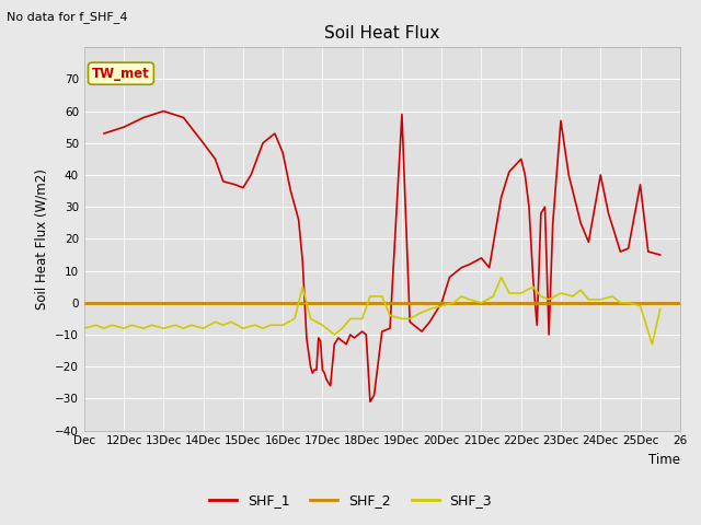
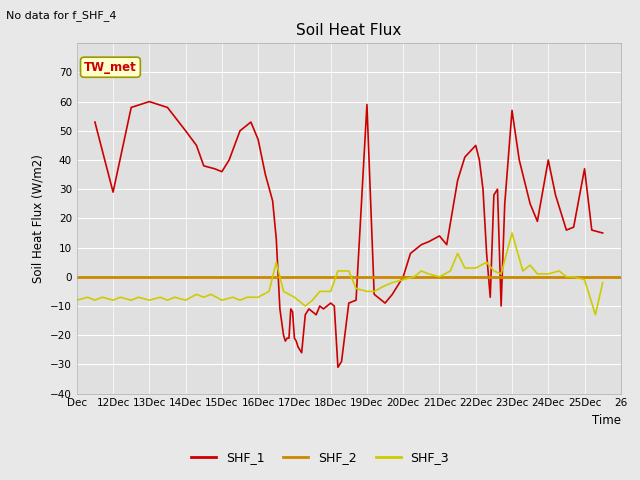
SHF_1/12Dec: 55 -> 29
SHF_3/23Dec: 3 -> 15
